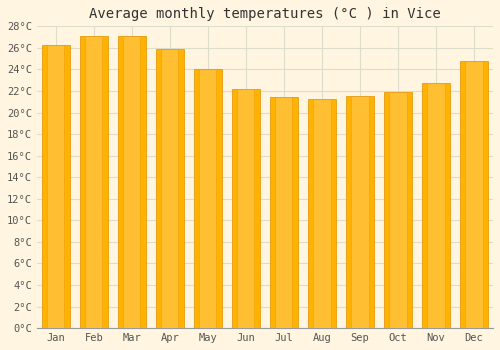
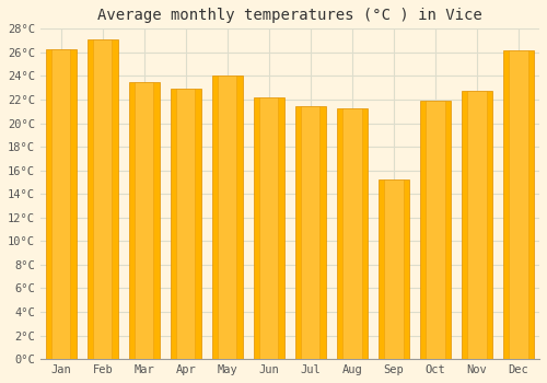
Mar: 27.1°C -> 23.5°C
Apr: 25.9°C -> 22.9°C
Sep: 21.5°C -> 15.2°C
Dec: 24.8°C -> 26.2°C
